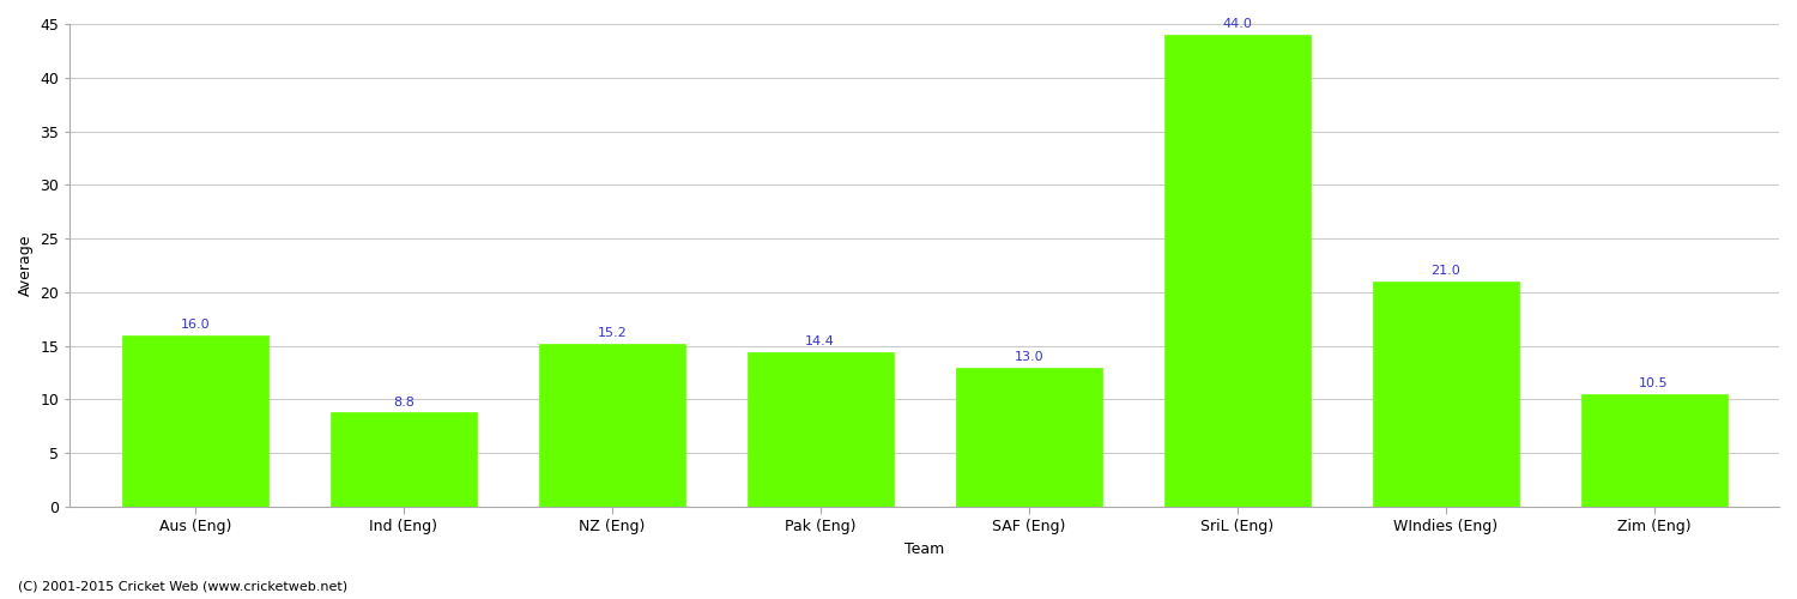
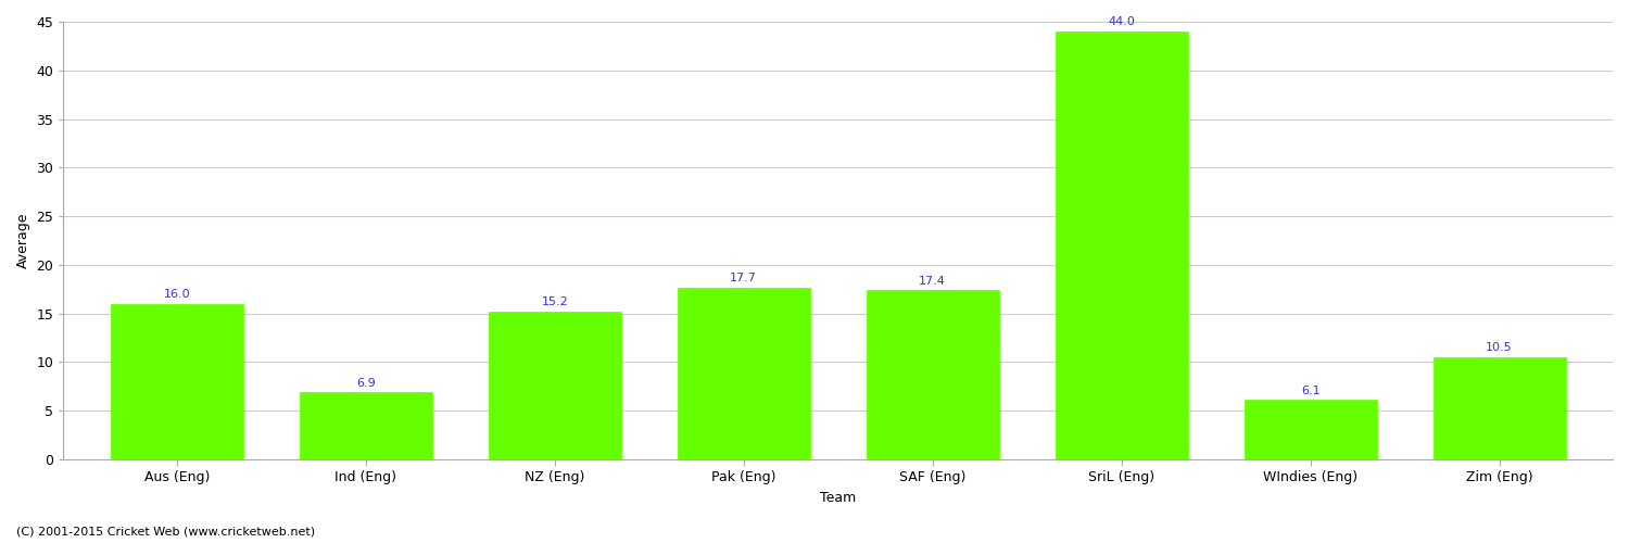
Ind (Eng): 8.8 -> 6.9
Pak (Eng): 14.4 -> 17.7
SAF (Eng): 13.0 -> 17.4
WIndies (Eng): 21.0 -> 6.1
